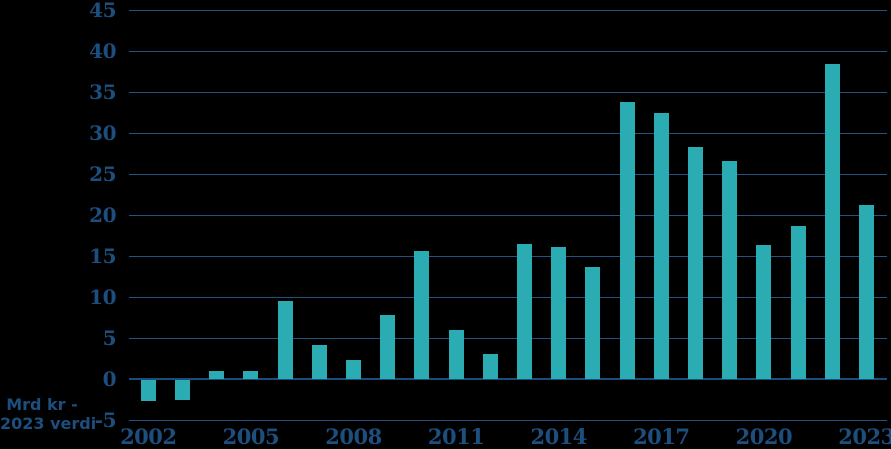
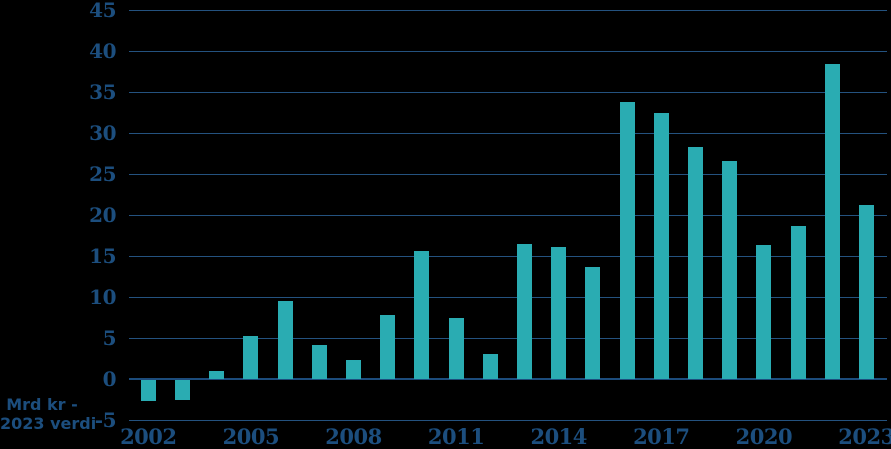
2005: 1 -> 5
2011: 6 -> 8
